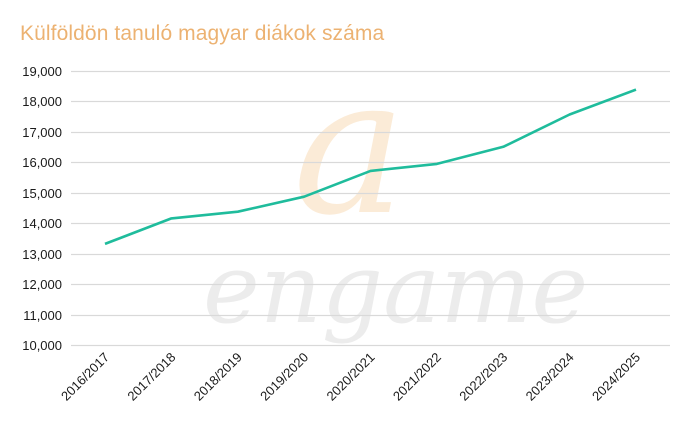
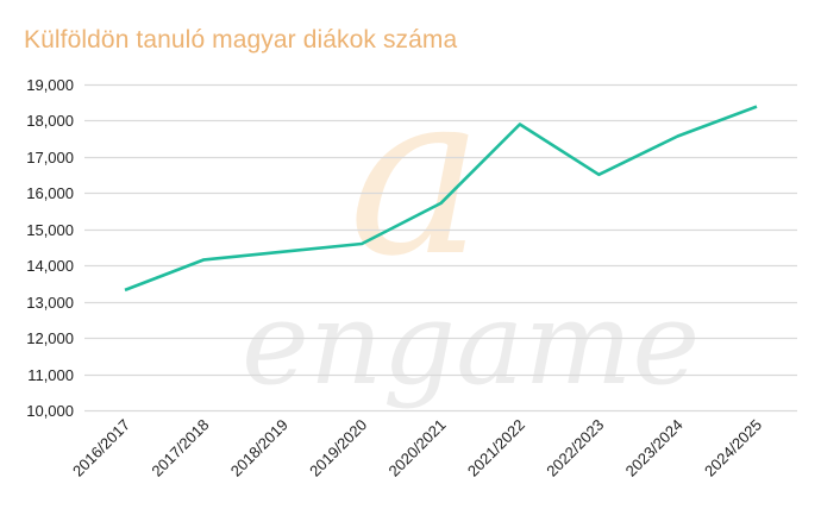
2019/2020: 14900 -> 14600
2021/2022: 16000 -> 17900
